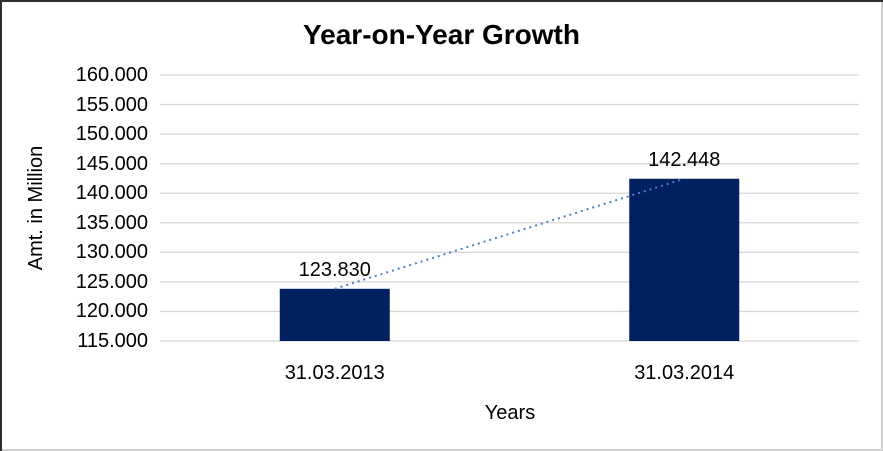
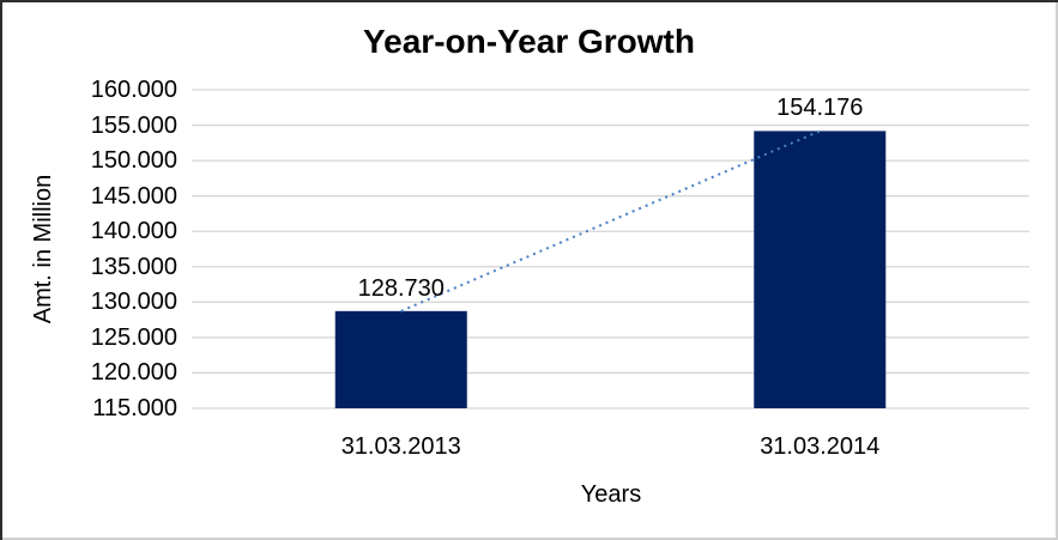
31.03.2013: 123.830 -> 128.730
31.03.2014: 142.448 -> 154.176
